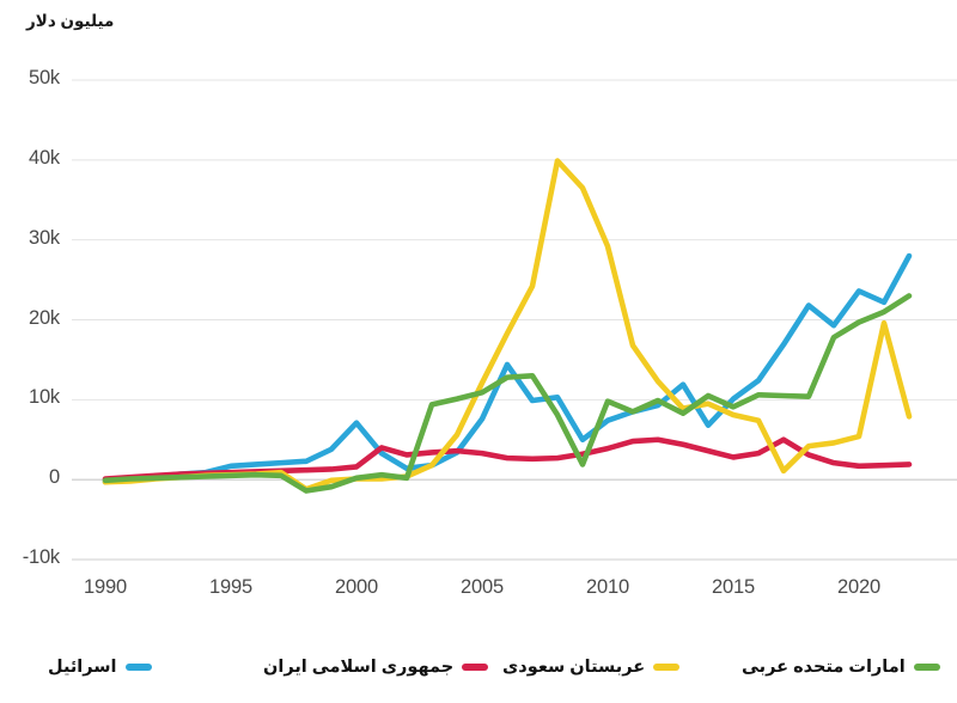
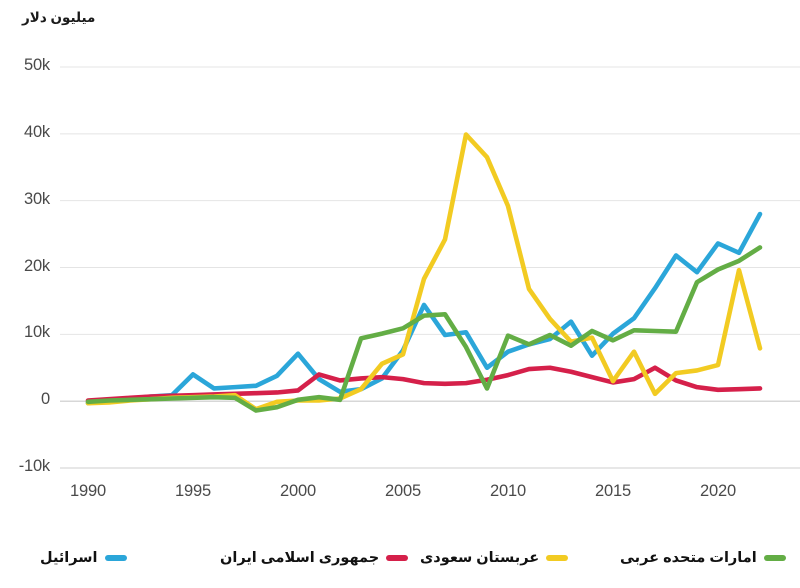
اسرائیل/1995: 2k -> 4k
عربستان سعودی/2005: 12k -> 7k
عربستان سعودی/2015: 8k -> 3k
